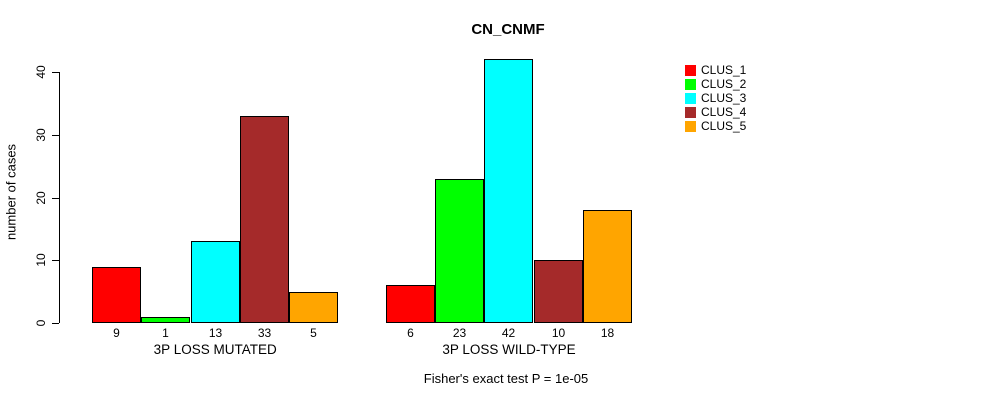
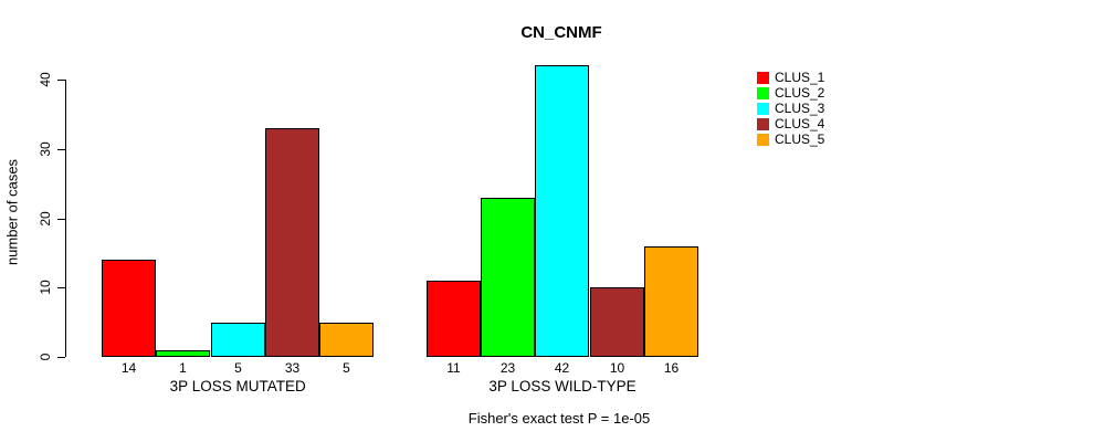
CLUS_1/3P LOSS MUTATED: 9 -> 14
CLUS_3/3P LOSS MUTATED: 13 -> 5
CLUS_1/3P LOSS WILD-TYPE: 6 -> 11
CLUS_5/3P LOSS WILD-TYPE: 18 -> 16
